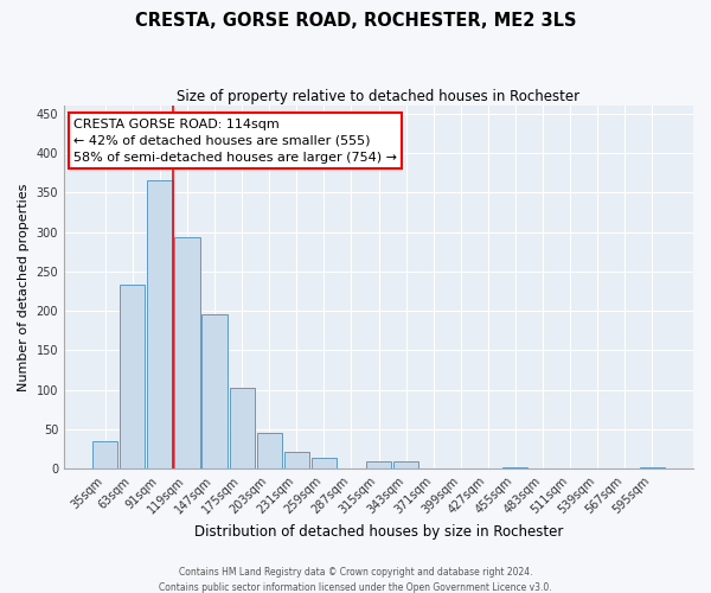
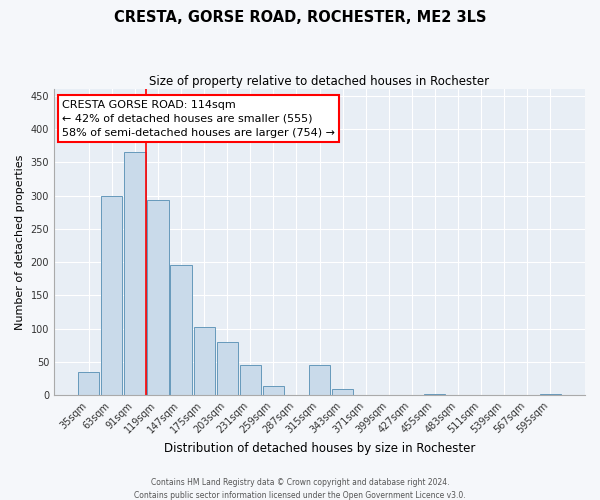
63sqm: 234 -> 300
203sqm: 45 -> 80
231sqm: 22 -> 46
315sqm: 10 -> 46
